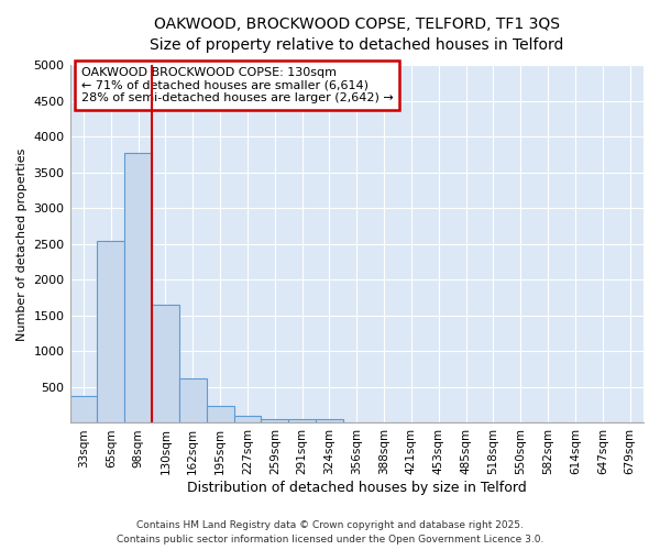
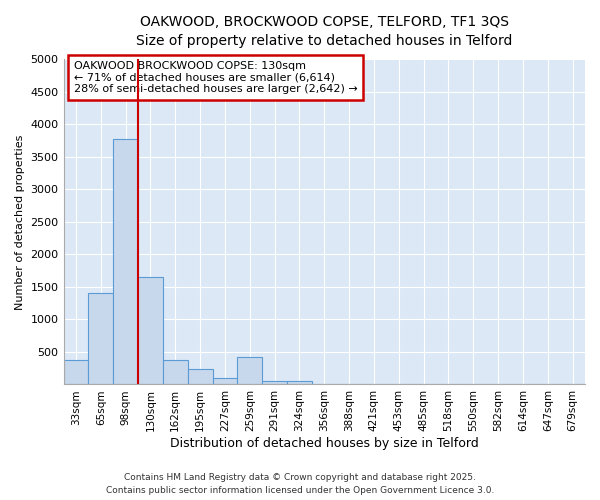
65sqm: 2550 -> 1400
162sqm: 620 -> 380
259sqm: 60 -> 420
